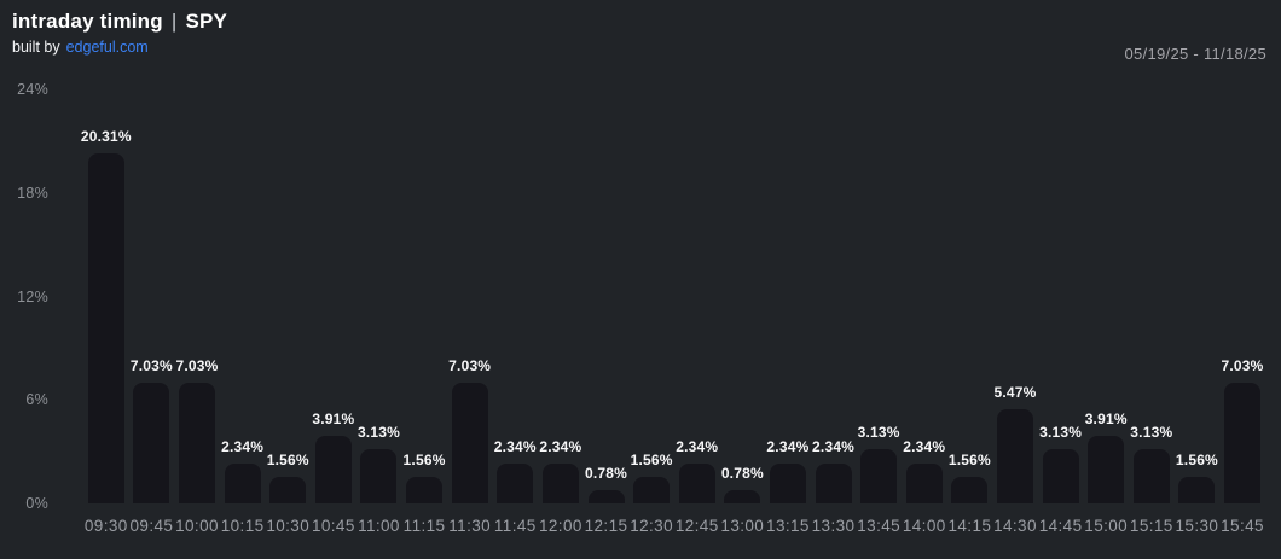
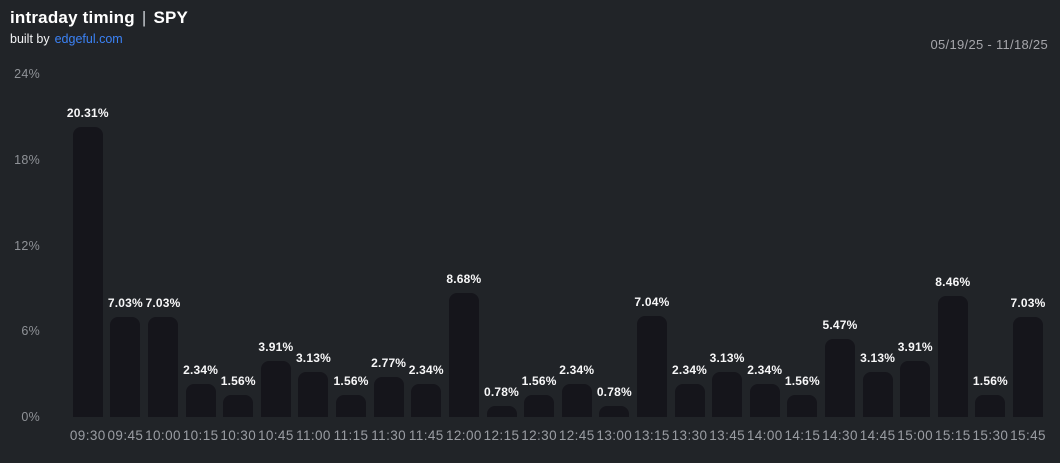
11:30: 7.03% -> 2.77%
12:00: 2.34% -> 8.68%
13:15: 2.34% -> 7.04%
15:15: 3.13% -> 8.46%
